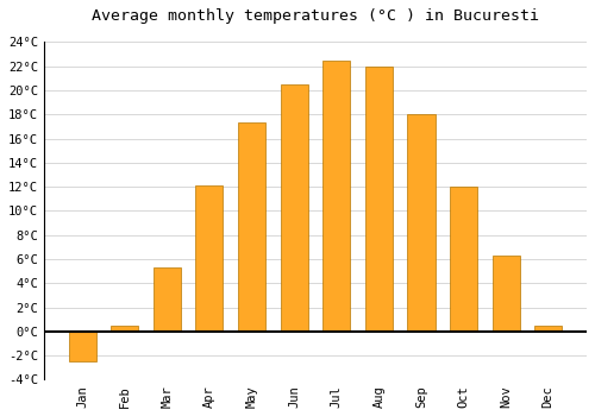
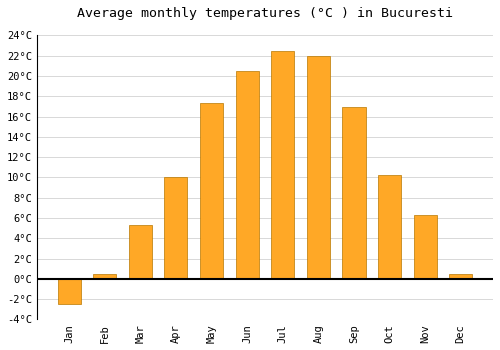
Apr: 12.1°C -> 10.0°C
Sep: 18.0°C -> 16.9°C
Oct: 12.0°C -> 10.2°C
